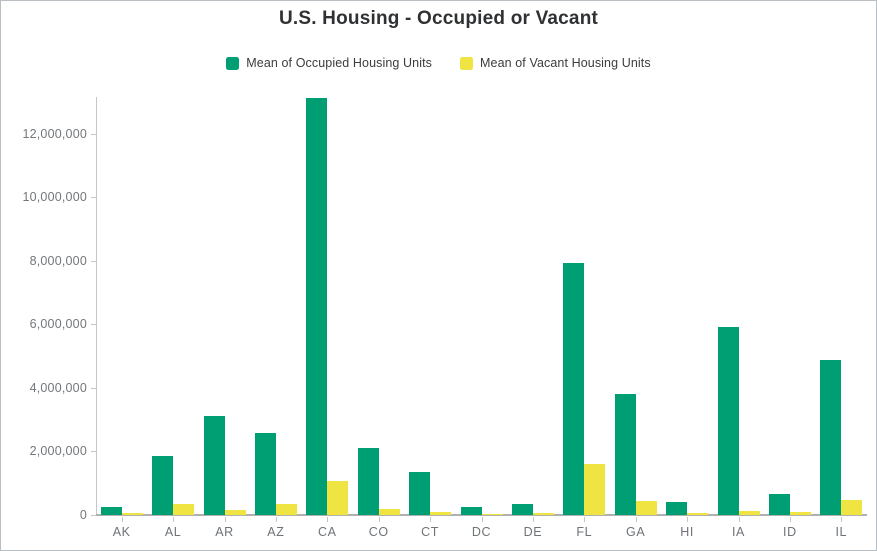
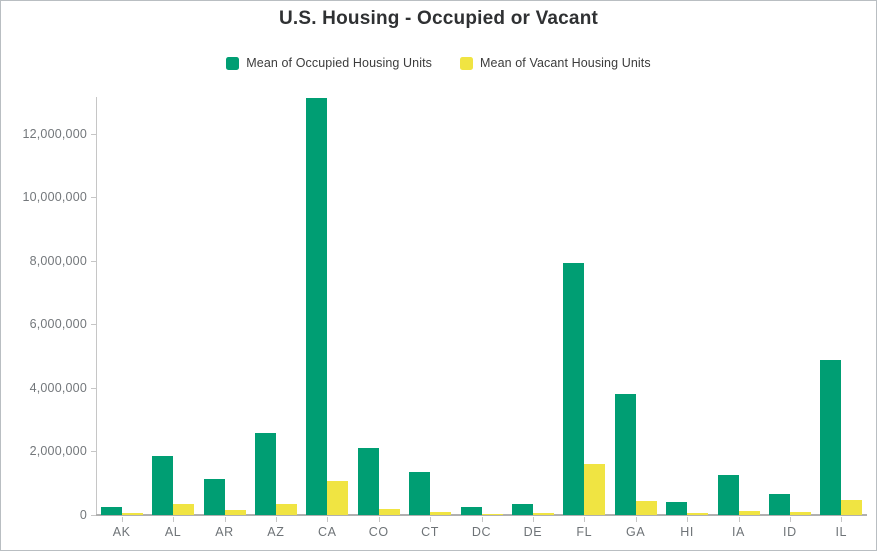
Mean of Occupied Housing Units/AR: 3100000 -> 1100000
Mean of Occupied Housing Units/IA: 5900000 -> 1200000
